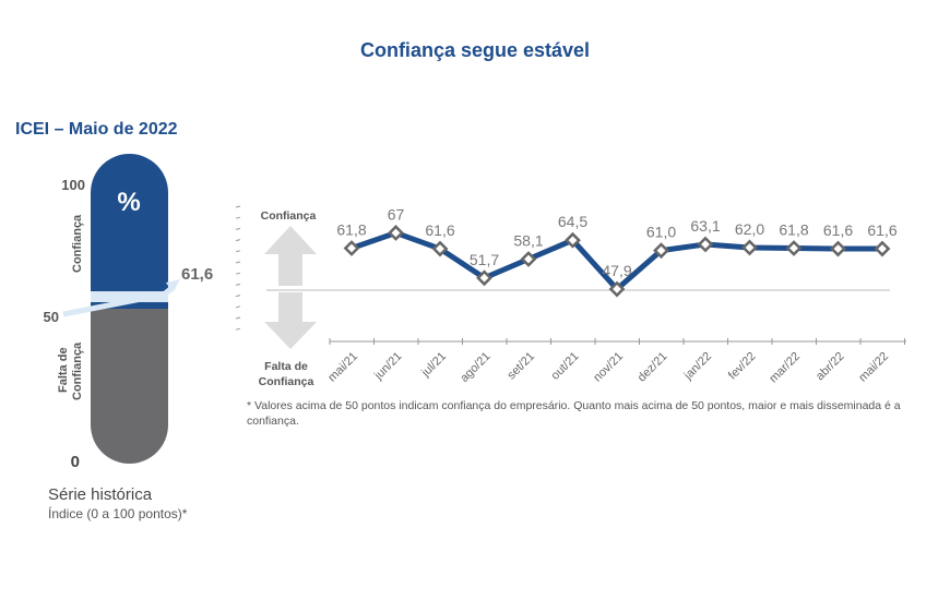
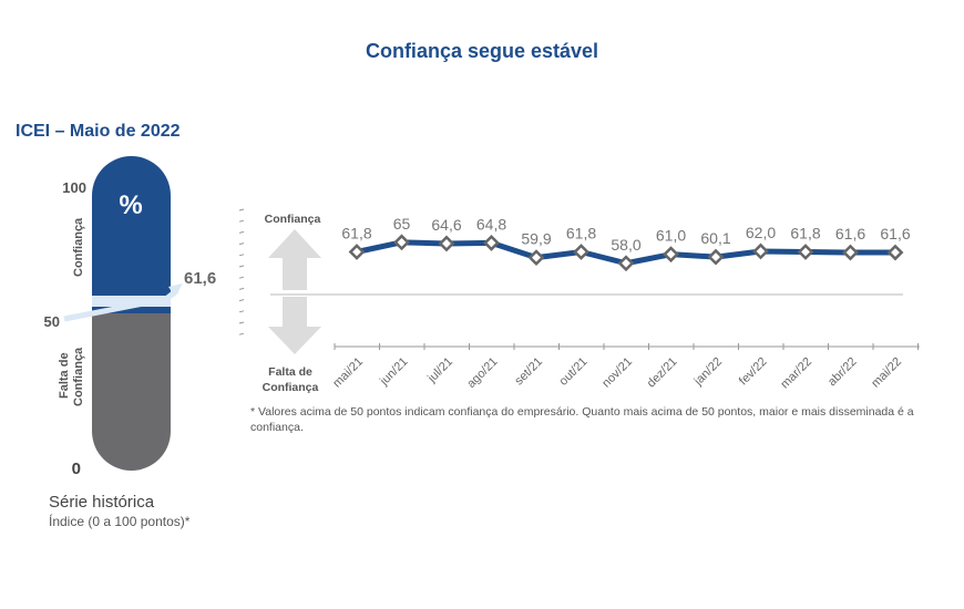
jun/21: 67 -> 65
jul/21: 61,6 -> 64,6
ago/21: 51,7 -> 64,8
set/21: 58,1 -> 59,9
out/21: 64,5 -> 61,8
nov/21: 47,9 -> 58,0
jan/22: 63,1 -> 60,1
